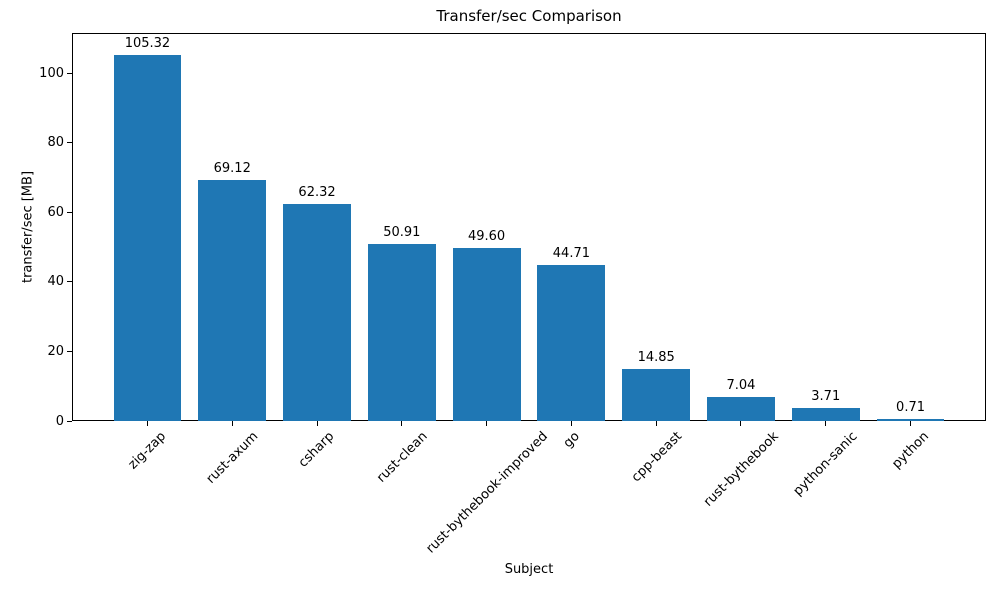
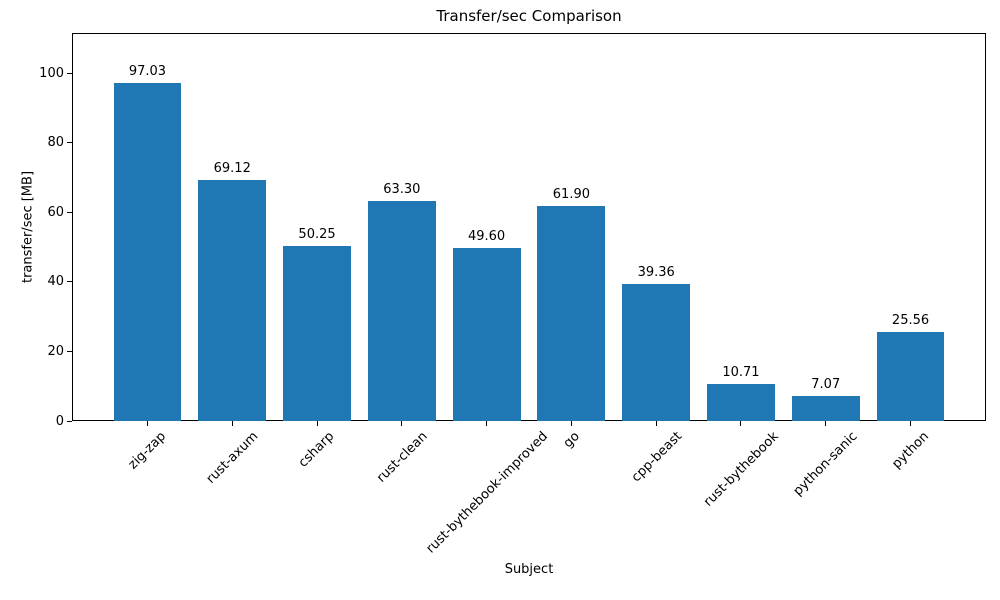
zig-zap: 105.32 -> 97.03
csharp: 62.32 -> 50.25
rust-clean: 50.91 -> 63.30
go: 44.71 -> 61.90
cpp-beast: 14.85 -> 39.36
rust-bythebook: 7.04 -> 10.71
python-sanic: 3.71 -> 7.07
python: 0.71 -> 25.56
